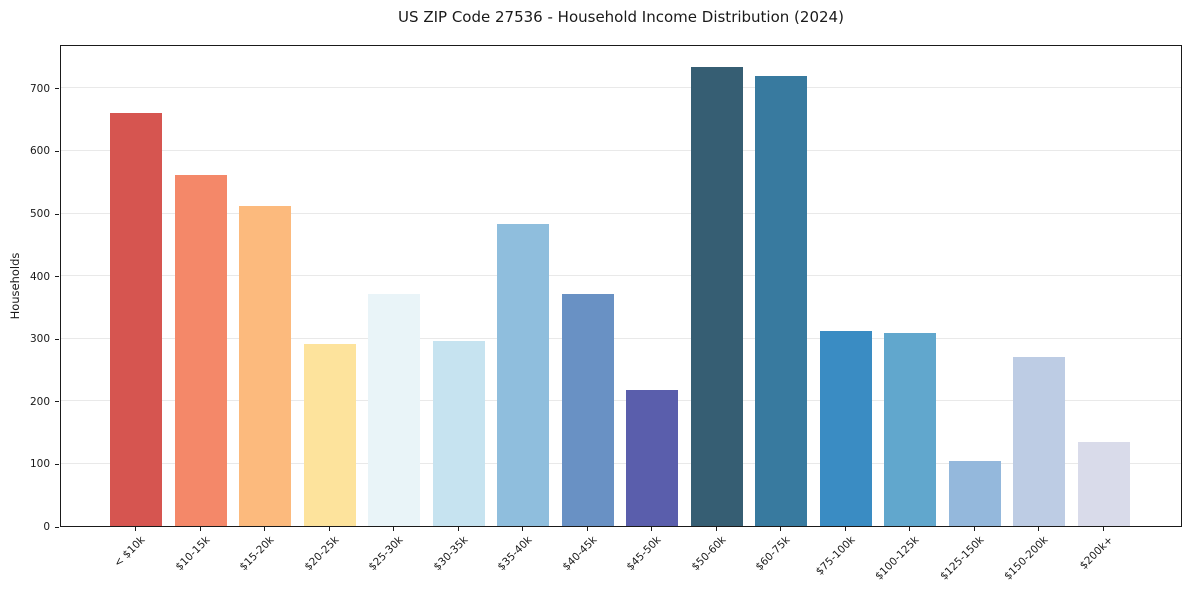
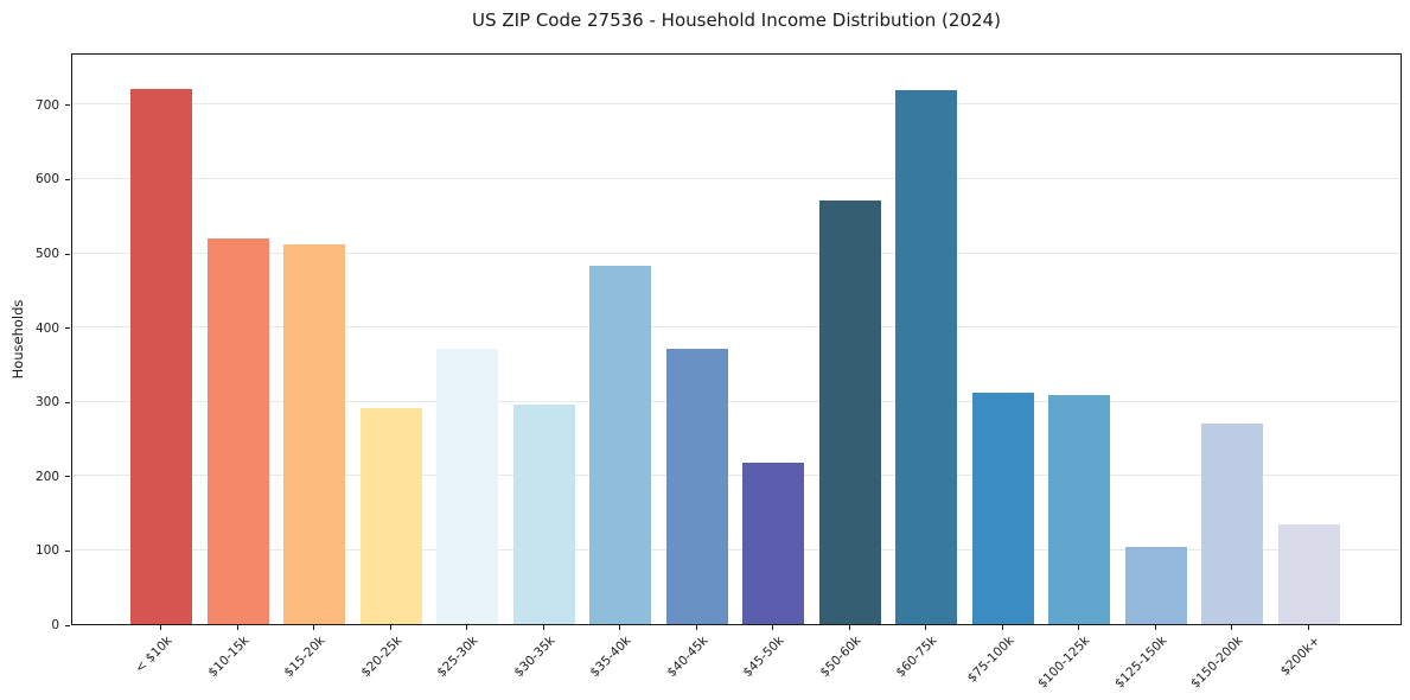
< $10k: 660 -> 720
$10-15k: 560 -> 520
$50-60k: 730 -> 570
